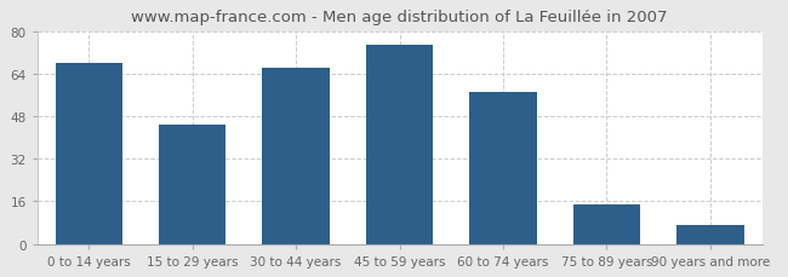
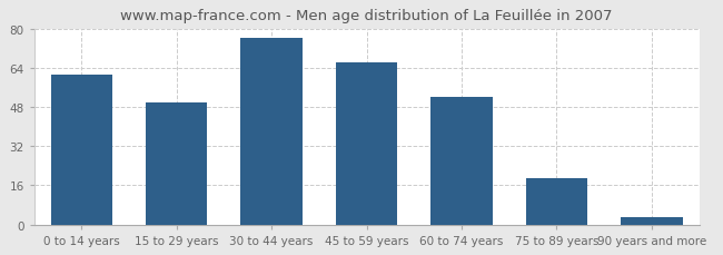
0 to 14 years: 68 -> 61
15 to 29 years: 45 -> 50
30 to 44 years: 66 -> 76
45 to 59 years: 75 -> 66
60 to 74 years: 57 -> 52
75 to 89 years: 15 -> 19
90 years and more: 7 -> 3
